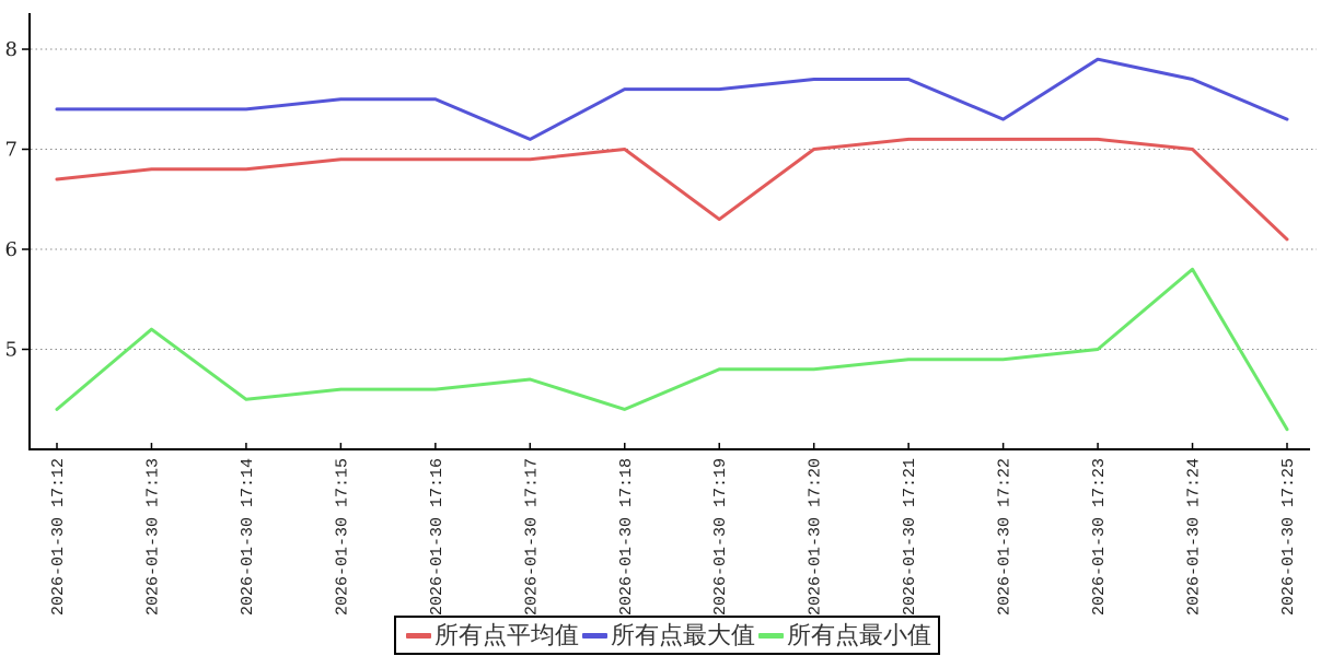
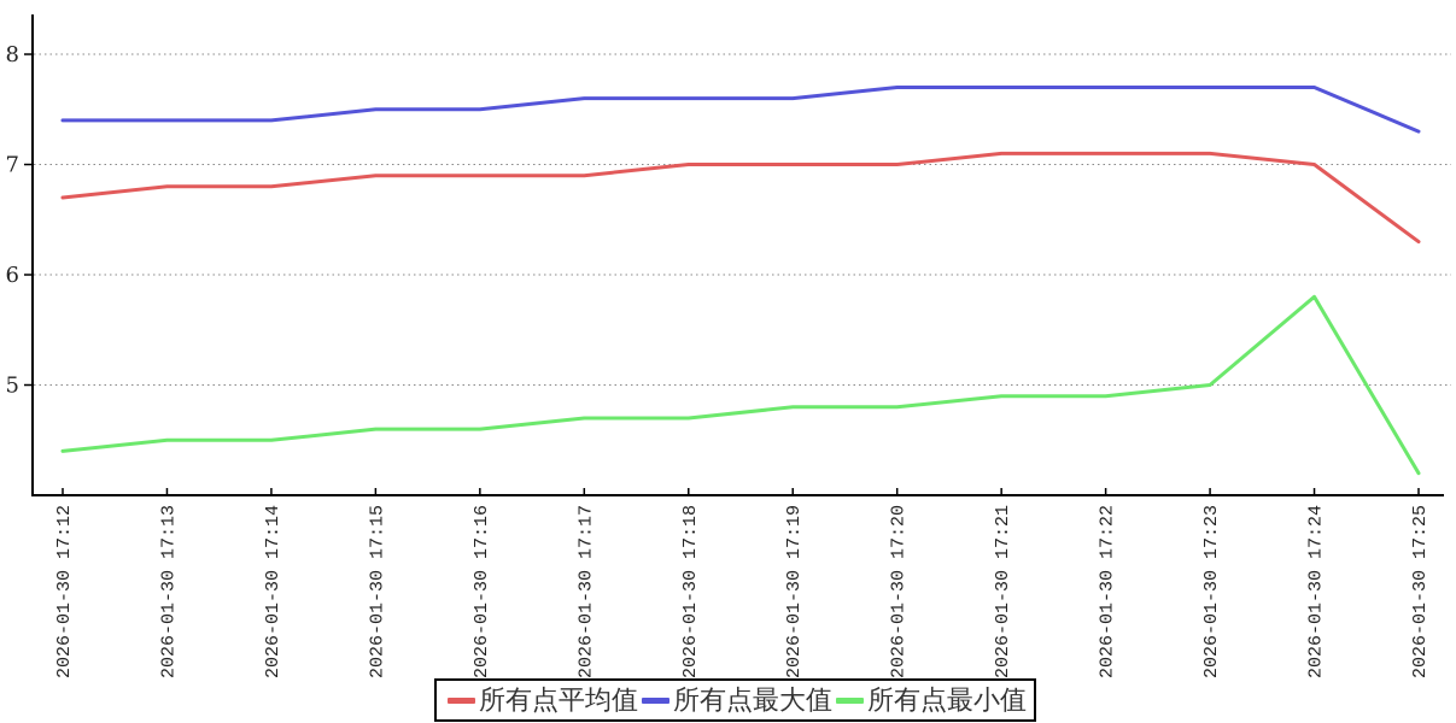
所有点最小值/2026-01-30 17:13: 5.2 -> 4.5
所有点最大值/2026-01-30 17:17: 7.1 -> 7.6
所有点最小值/2026-01-30 17:18: 4.4 -> 4.7
所有点平均值/2026-01-30 17:19: 6.3 -> 7.0
所有点最大值/2026-01-30 17:22: 7.3 -> 7.7
所有点最大值/2026-01-30 17:23: 7.9 -> 7.7
所有点平均值/2026-01-30 17:25: 6.1 -> 6.3
